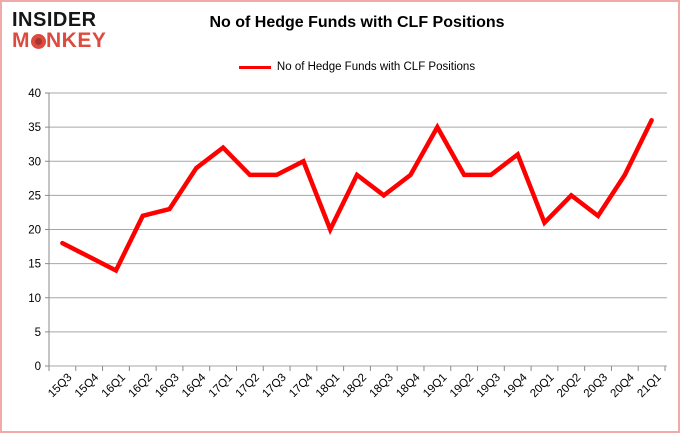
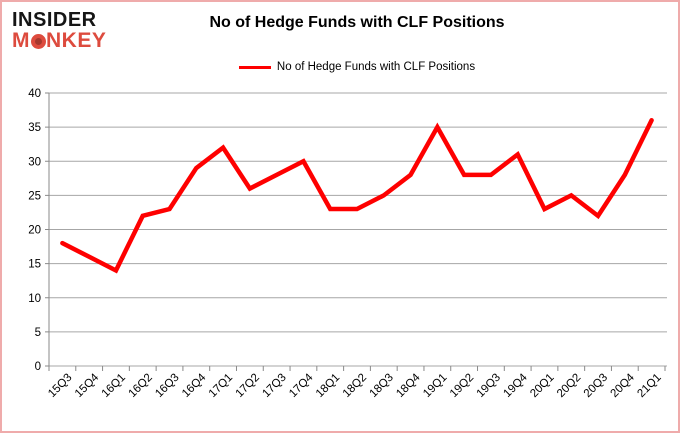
17Q2: 28 -> 26
18Q1: 20 -> 23
18Q2: 28 -> 23
20Q1: 21 -> 23
